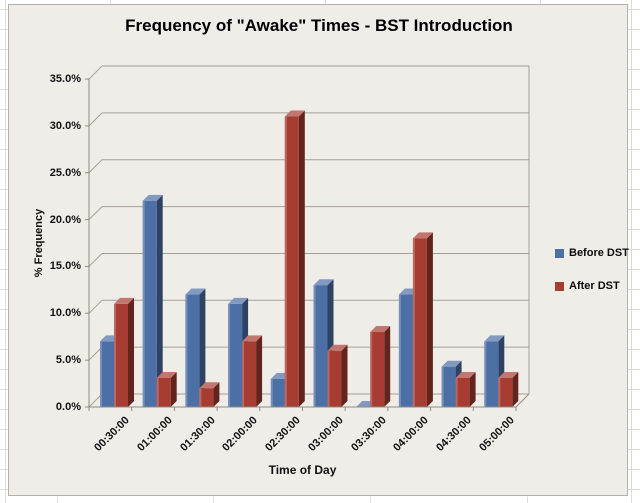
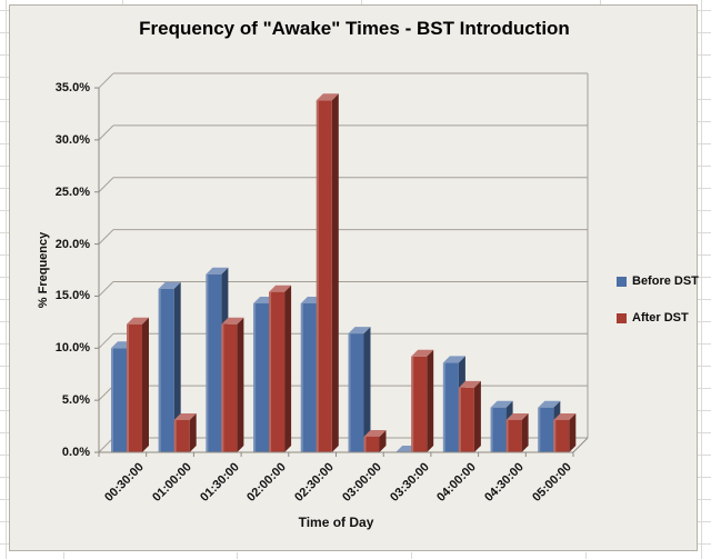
Before DST/00:30:00: 7% -> 10%
After DST/00:30:00: 11% -> 12%
Before DST/01:00:00: 22% -> 16%
Before DST/01:30:00: 12% -> 17%
After DST/01:30:00: 2% -> 12%
Before DST/02:00:00: 11% -> 14%
After DST/02:00:00: 7% -> 15%
Before DST/02:30:00: 3% -> 14%
After DST/02:30:00: 31% -> 34%
Before DST/03:00:00: 13% -> 11%
After DST/03:00:00: 6% -> 2%
After DST/03:30:00: 8% -> 9%
Before DST/04:00:00: 12% -> 9%
After DST/04:00:00: 18% -> 6%
Before DST/05:00:00: 7% -> 4%
